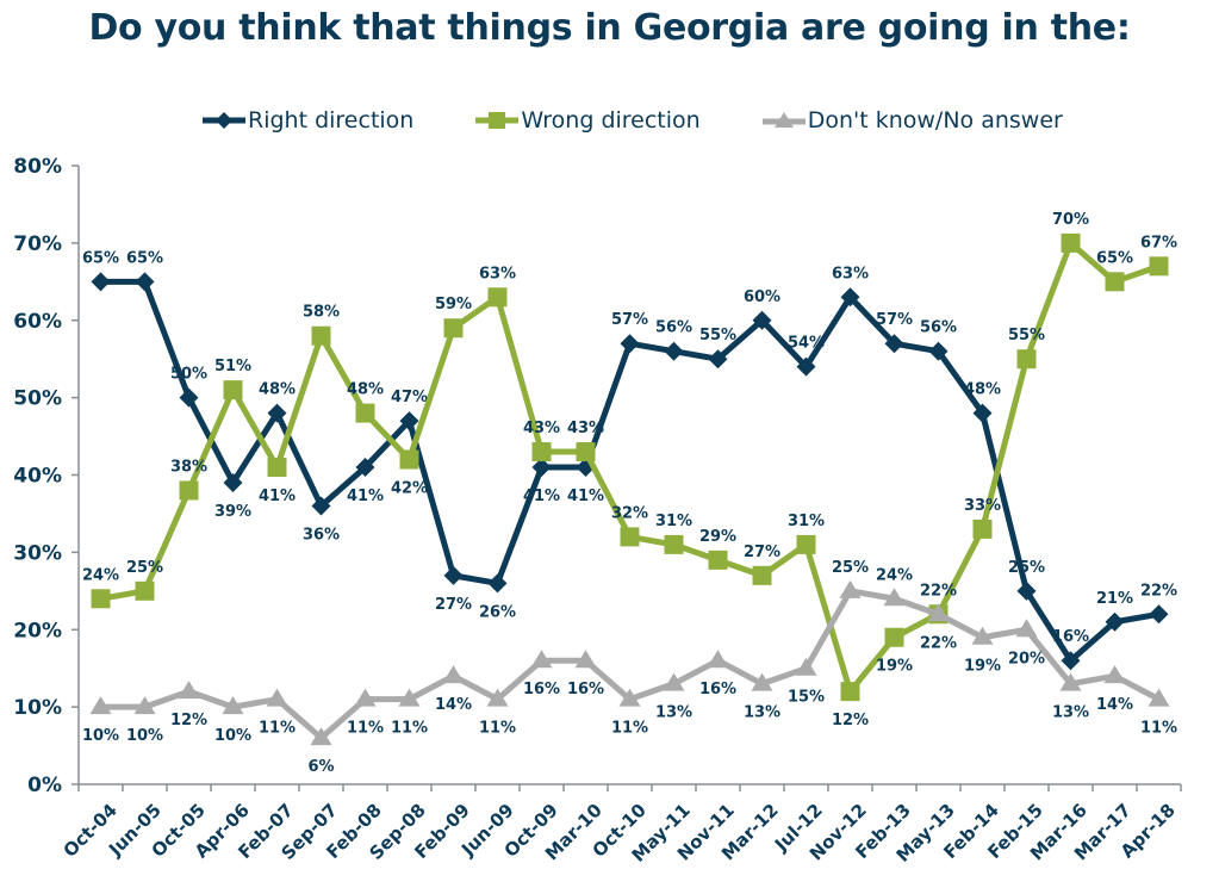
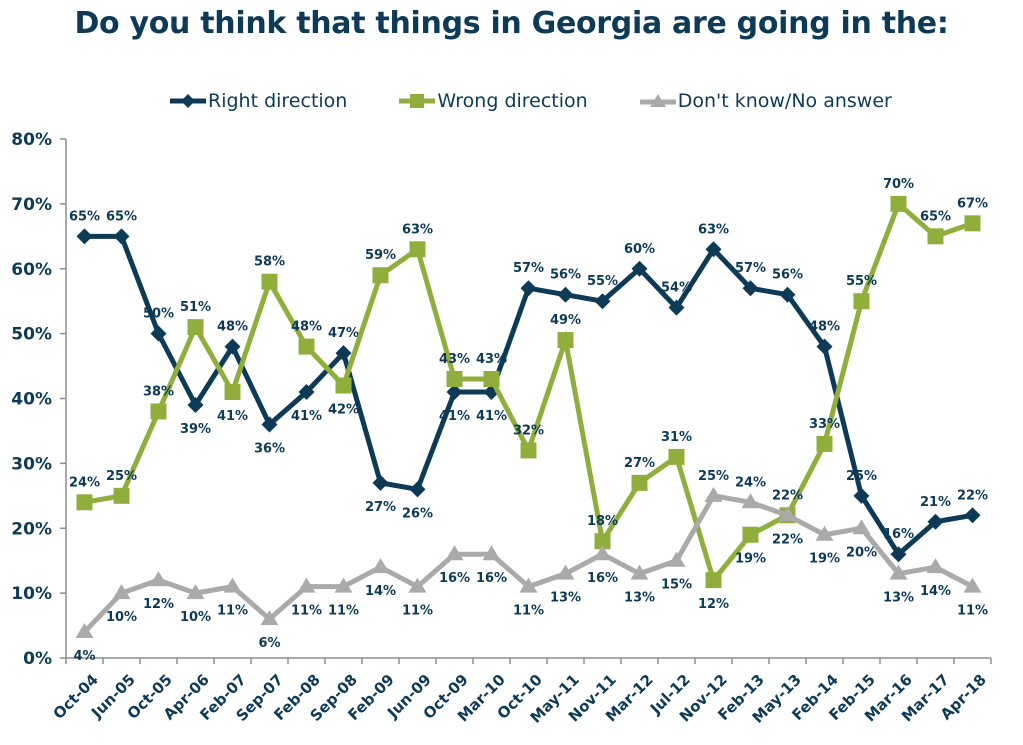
Don't know/No answer/Oct-04: 10% -> 4%
Wrong direction/May-11: 31% -> 49%
Wrong direction/Nov-11: 29% -> 18%
